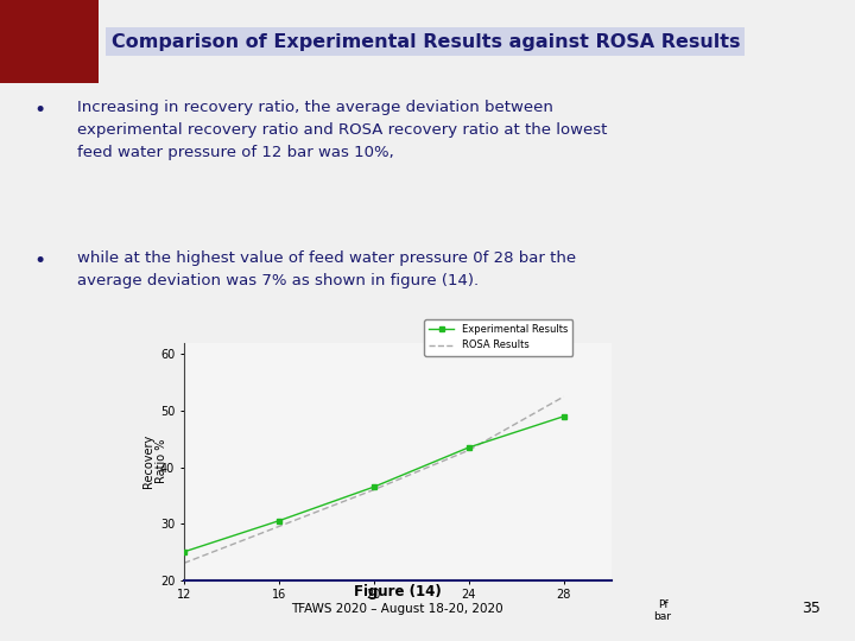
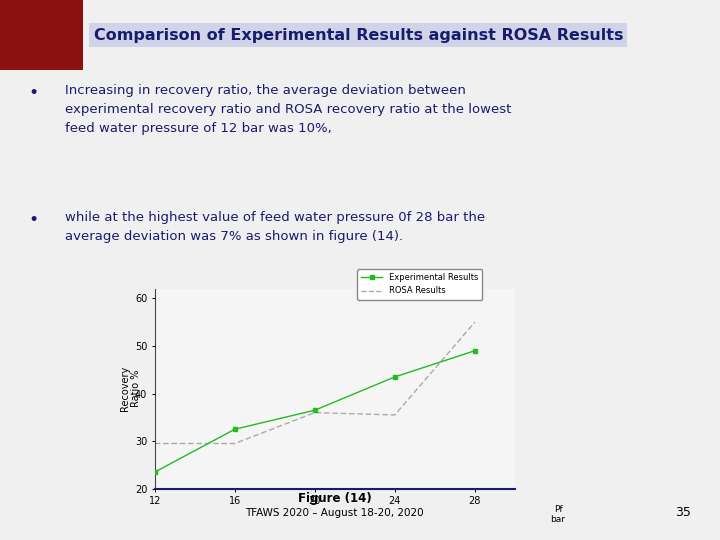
Experimental Results/12: 25.0 -> 23.5
ROSA Results/12: 23.0 -> 29.5
Experimental Results/16: 30.5 -> 32.5
ROSA Results/24: 43.0 -> 35.5
ROSA Results/28: 52.5 -> 55.0
